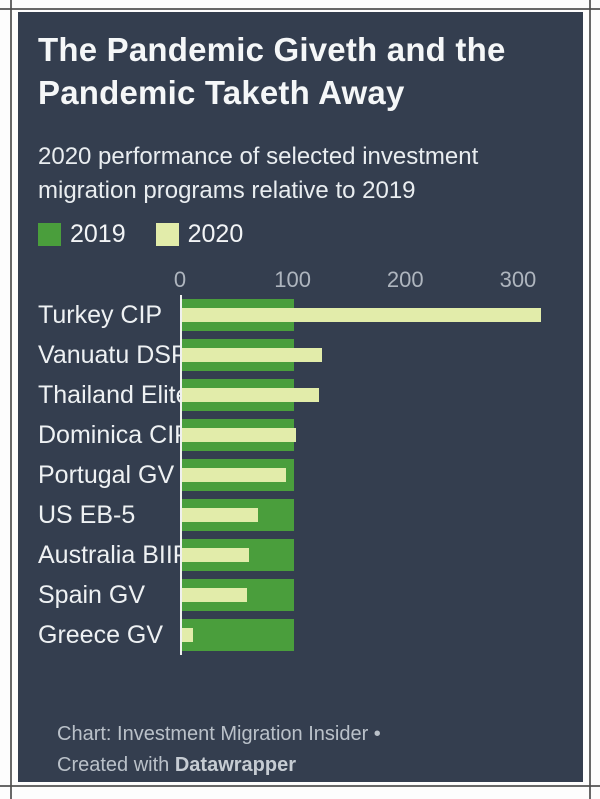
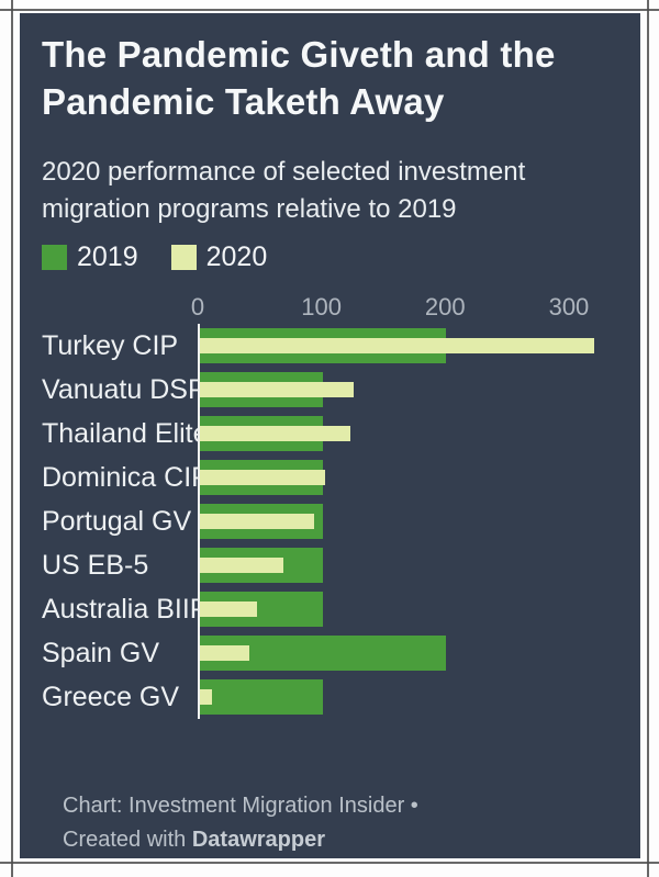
2019/Turkey CIP: 100 -> 200
2020/Australia BIIP: 60 -> 46
2019/Spain GV: 100 -> 200
2020/Spain GV: 58 -> 40
